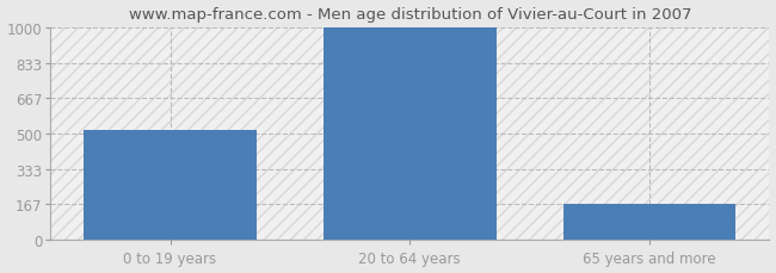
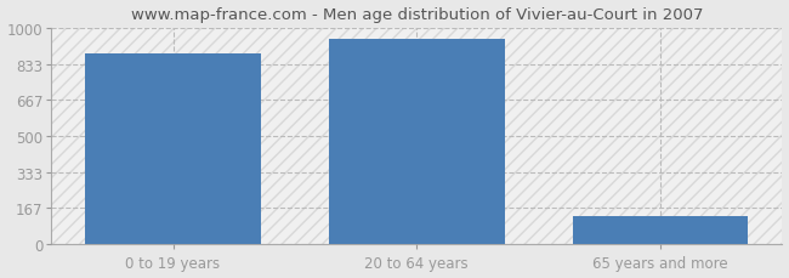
0 to 19 years: 510 -> 880
20 to 64 years: 1000 -> 950
65 years and more: 170 -> 130
